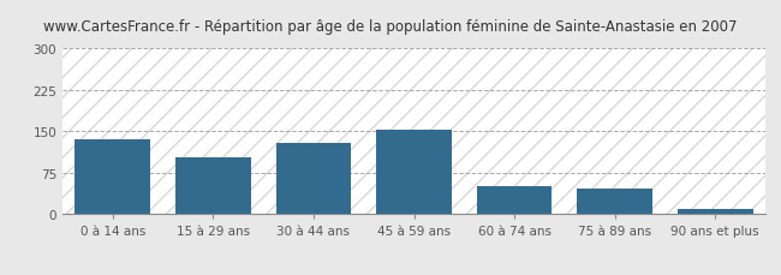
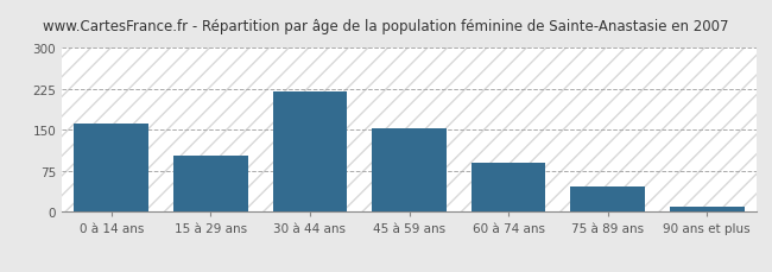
0 à 14 ans: 135 -> 162
30 à 44 ans: 130 -> 220
60 à 74 ans: 50 -> 90
